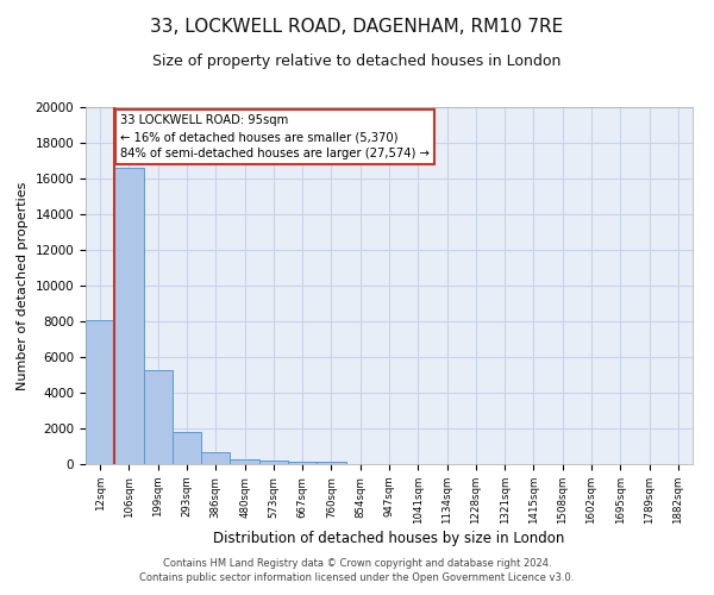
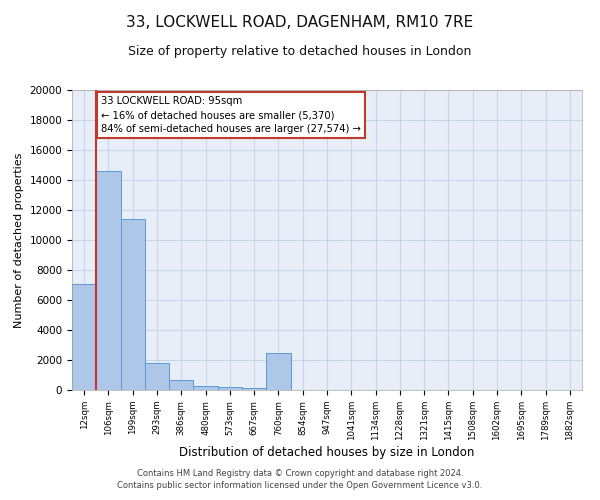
12sqm: 8100 -> 7100
106sqm: 16600 -> 14600
199sqm: 5300 -> 11400
760sqm: 100 -> 2500
